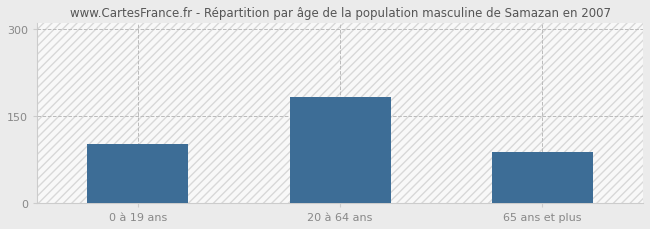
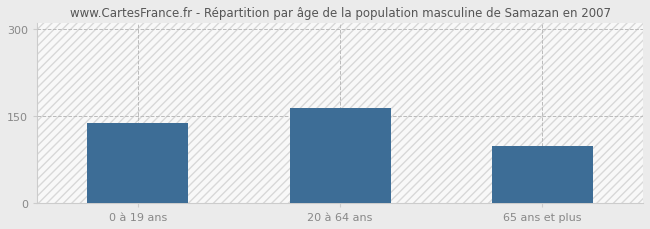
0 à 19 ans: 101 -> 138
20 à 64 ans: 183 -> 164
65 ans et plus: 88 -> 98
